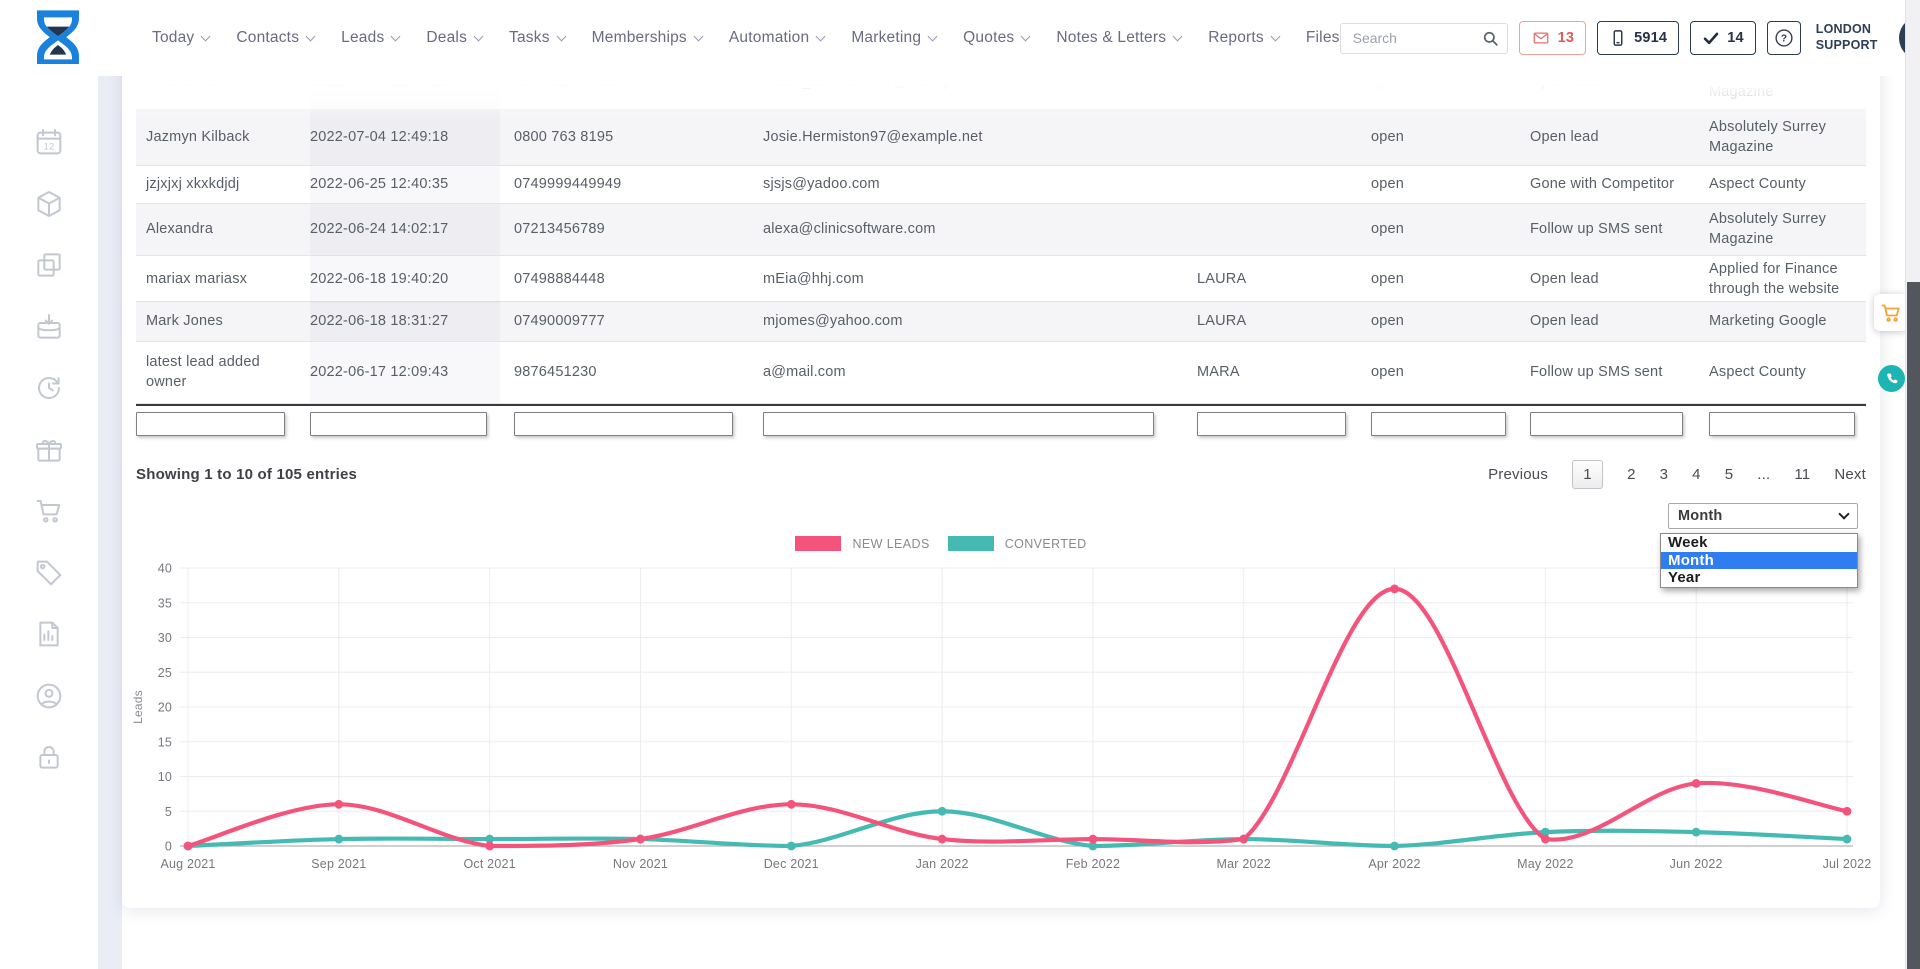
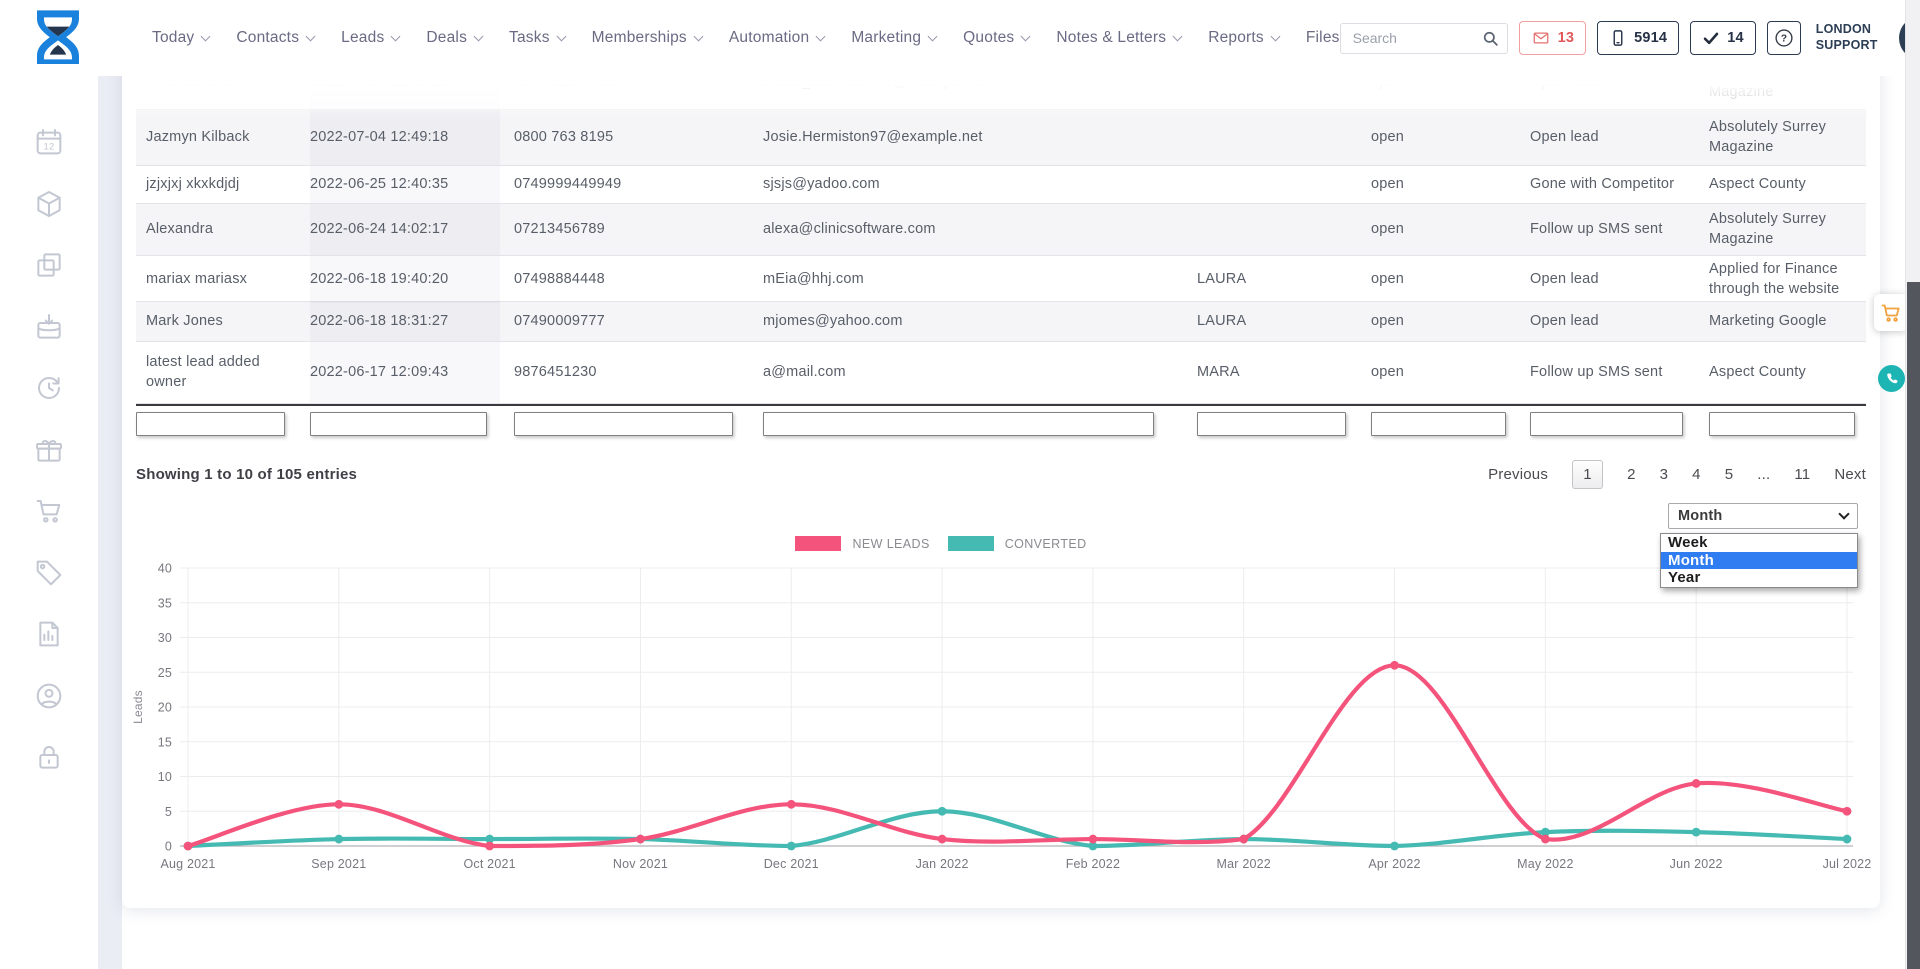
NEW LEADS/Apr 2022: 37 -> 26
